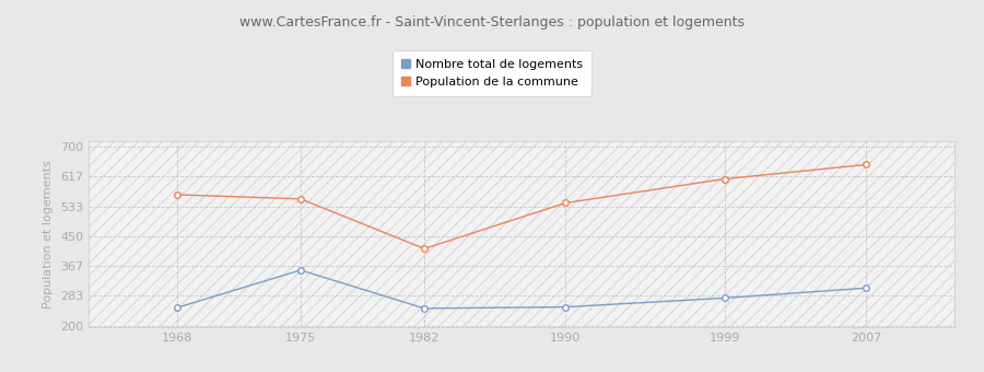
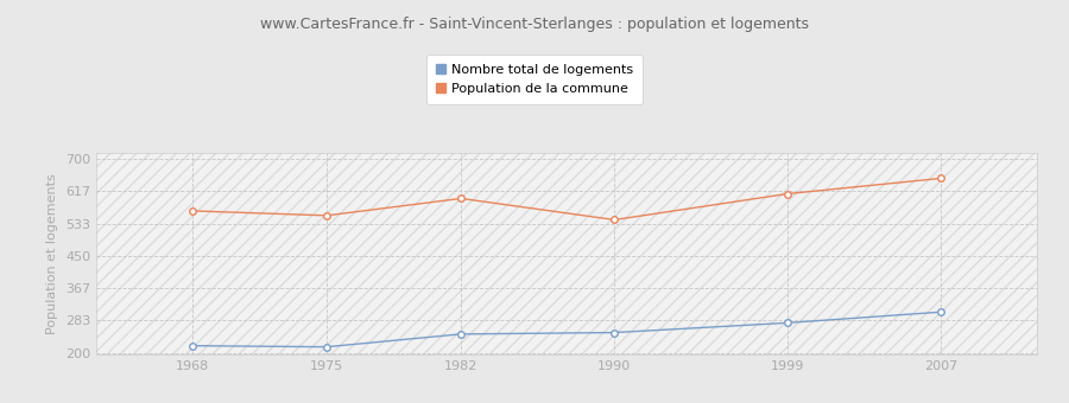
Nombre total de logements/1968: 250 -> 218
Nombre total de logements/1975: 355 -> 215
Population de la commune/1982: 415 -> 598
